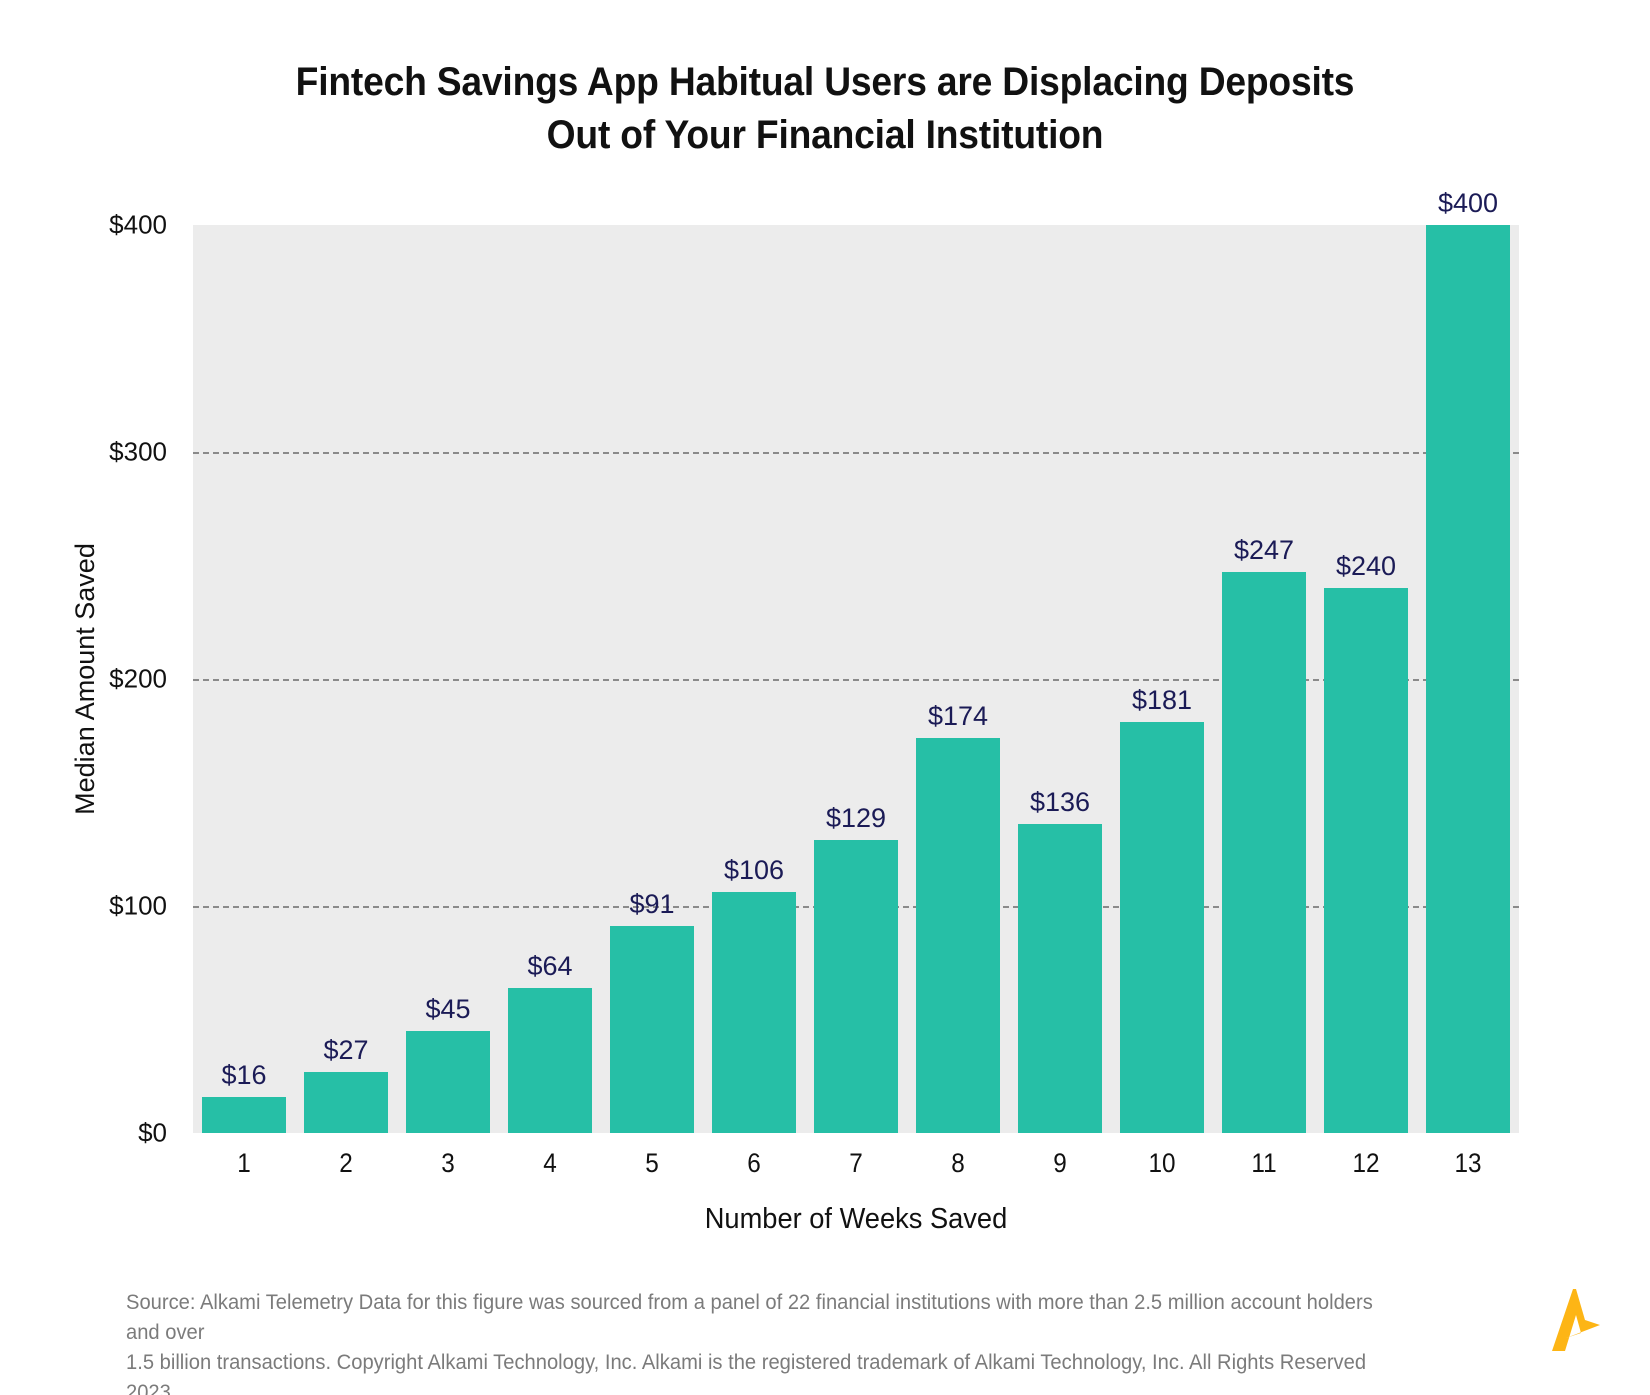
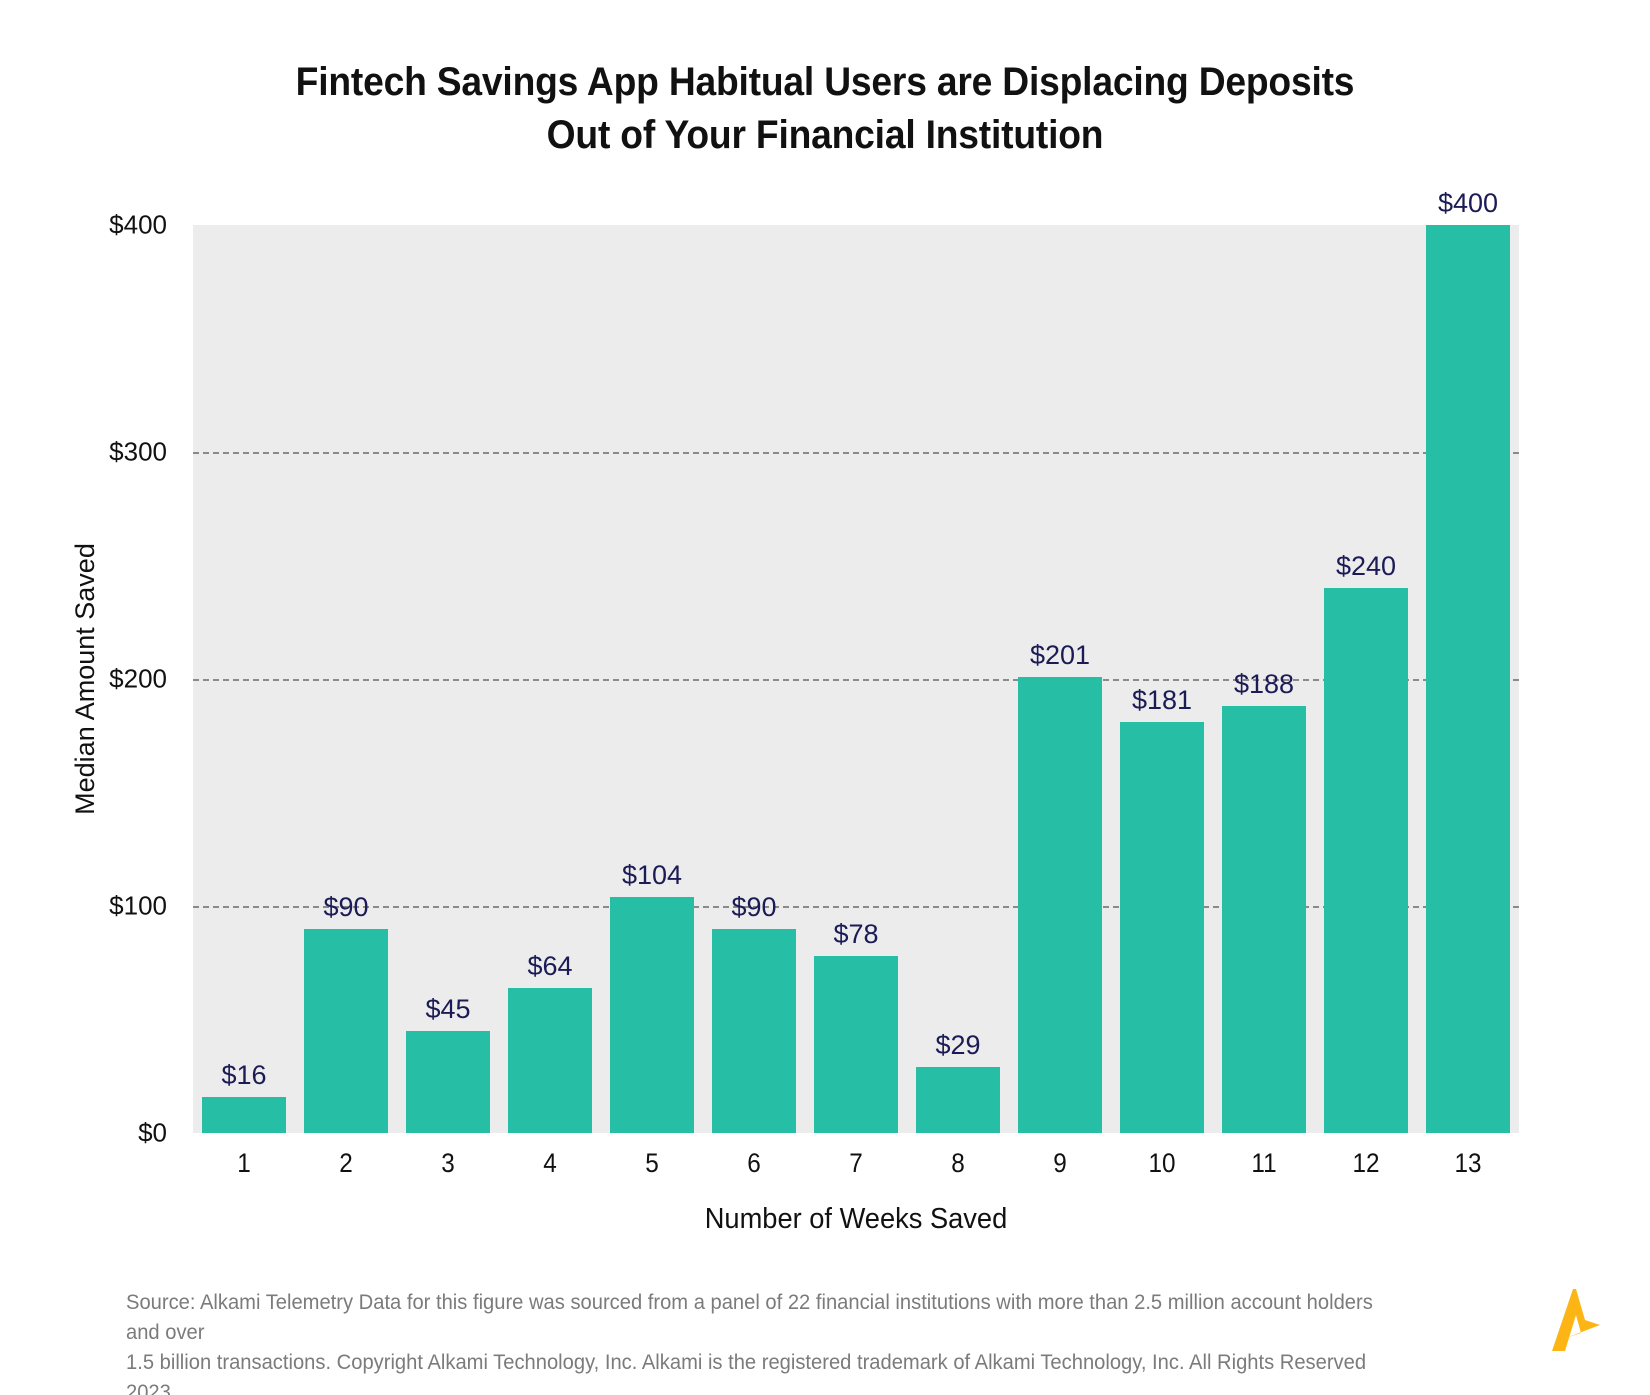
2: $27 -> $90
5: $91 -> $104
6: $106 -> $90
7: $129 -> $78
8: $174 -> $29
9: $136 -> $201
11: $247 -> $188
